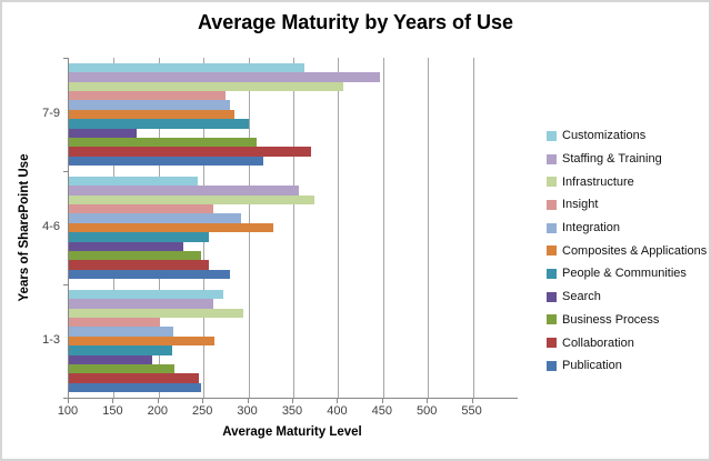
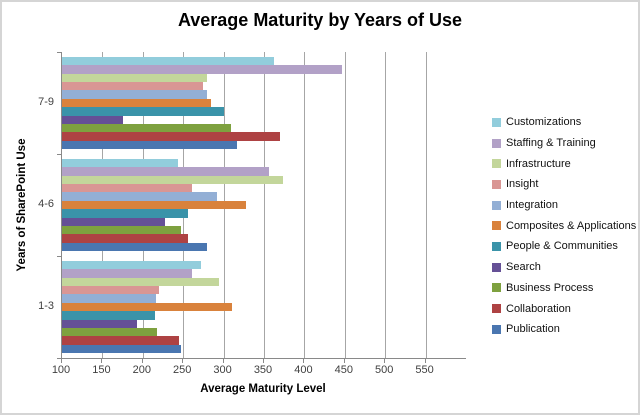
Infrastructure/7-9: 410 -> 280
Insight/1-3: 200 -> 220
Composites & Applications/1-3: 260 -> 310
